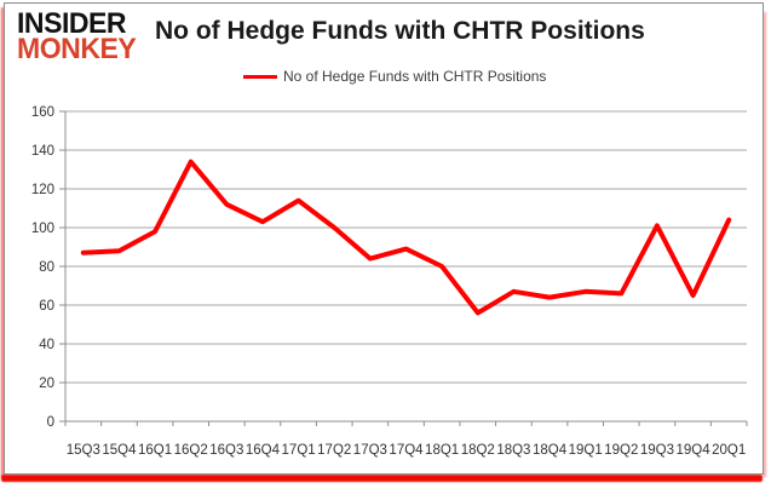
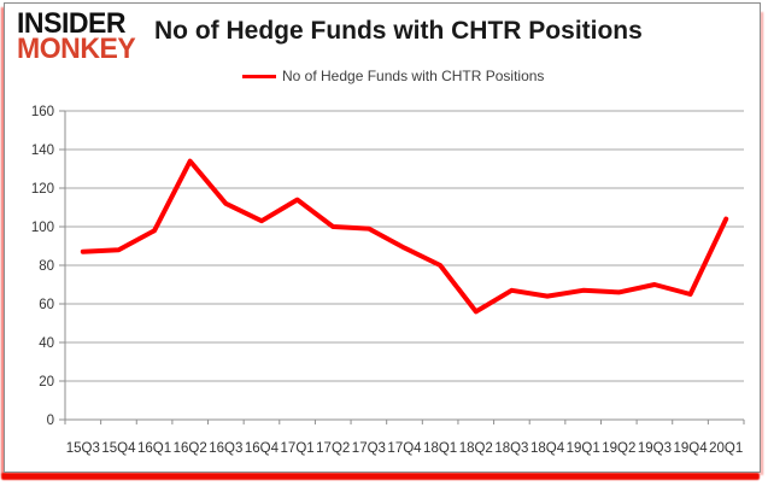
17Q3: 84 -> 99
19Q3: 101 -> 70
